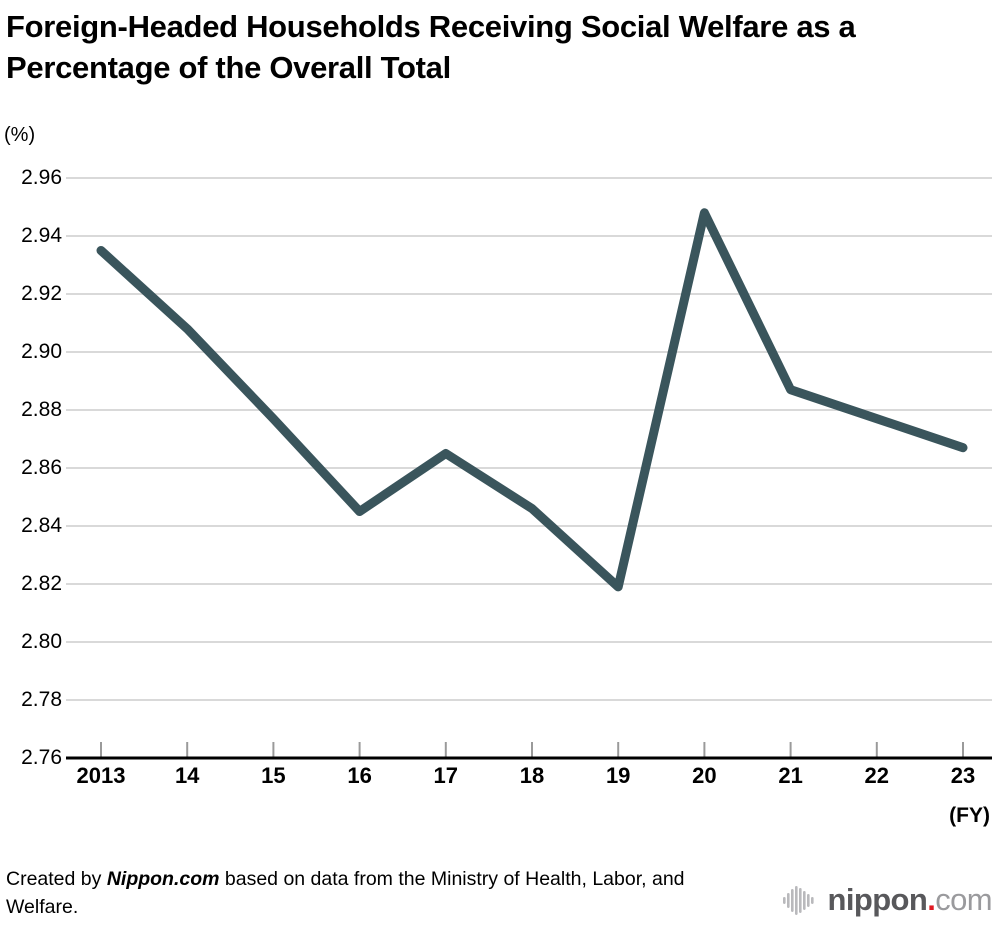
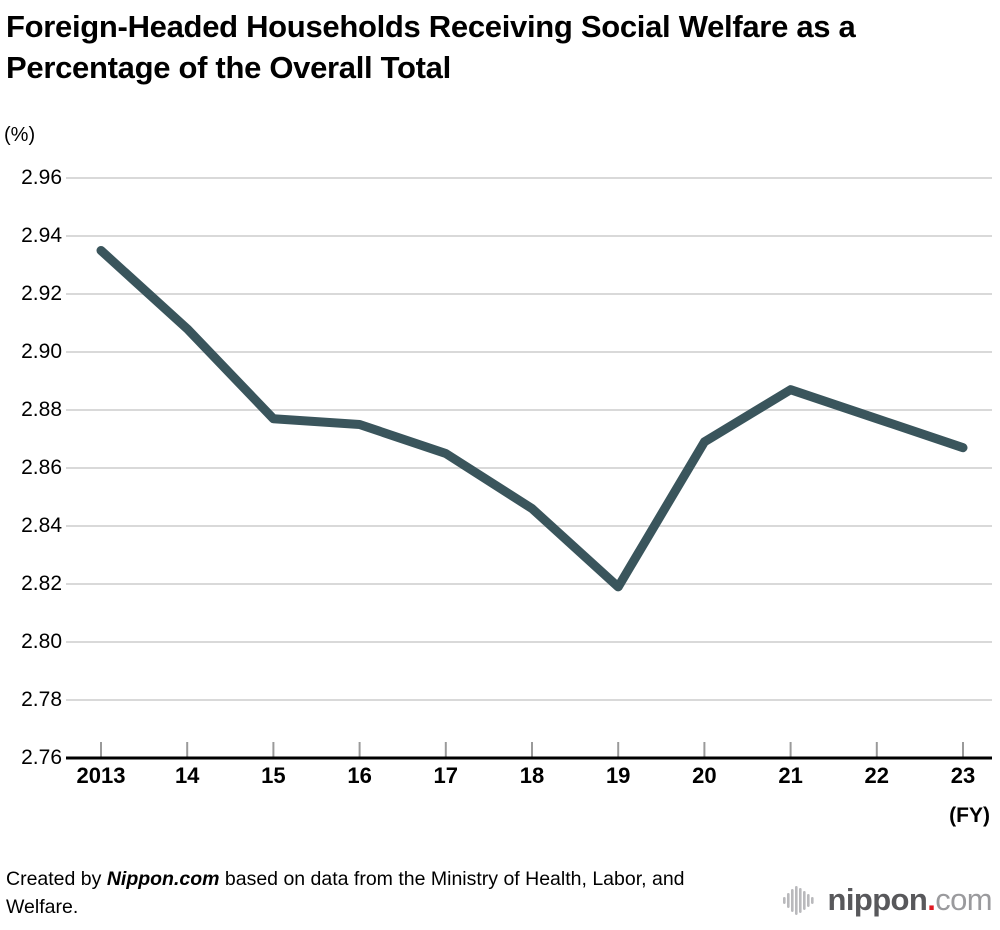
16: 2.845 -> 2.875
20: 2.948 -> 2.869
